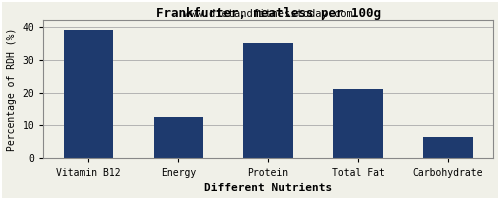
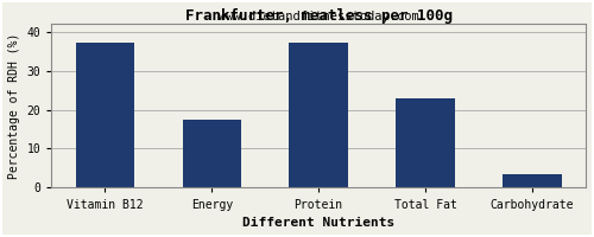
Vitamin B12: 39.0 -> 37.0
Energy: 12.5 -> 17.5
Protein: 35.0 -> 37.0
Total Fat: 21.0 -> 23.0
Carbohydrate: 6.5 -> 3.5
